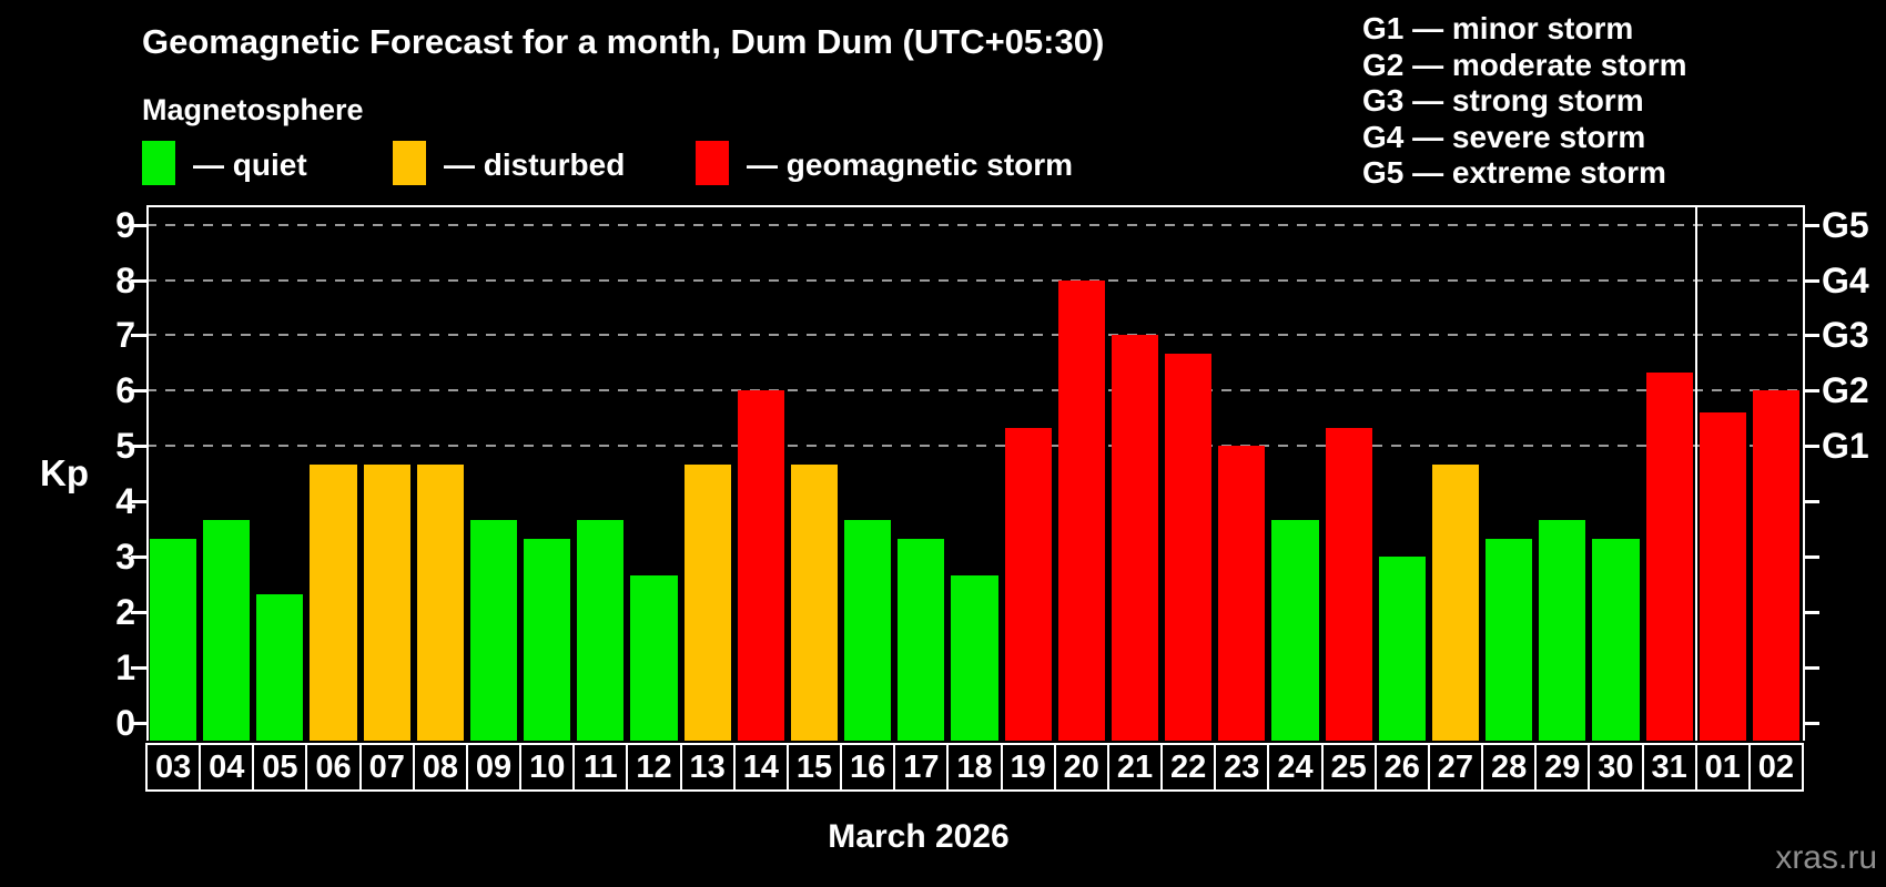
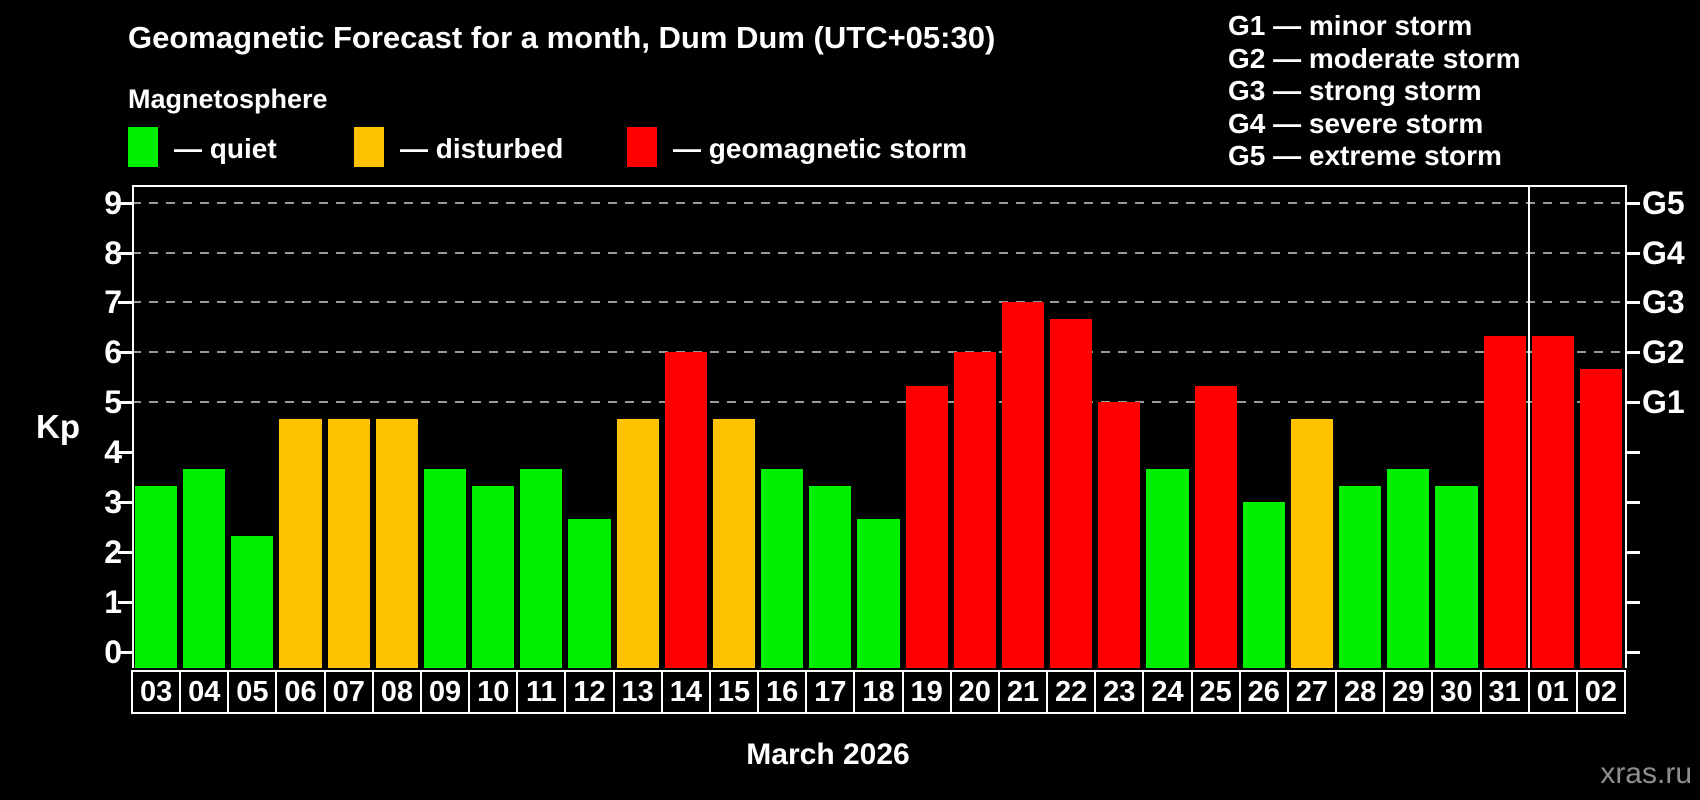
20: 8.0 -> 6.0
01: 5.6 -> 6.3
02: 6.0 -> 5.7
